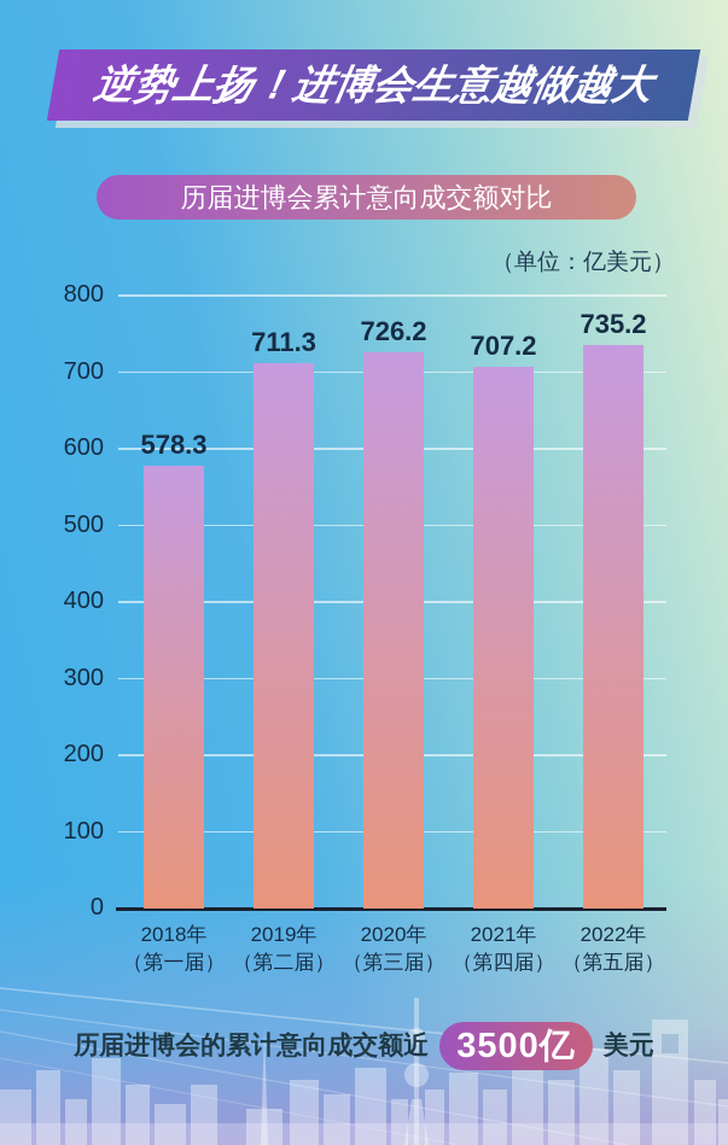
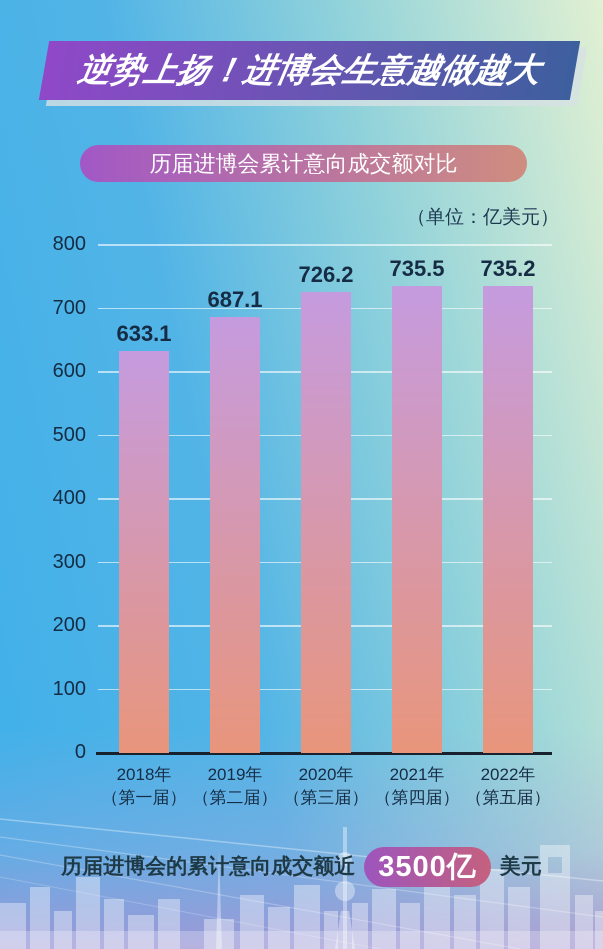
2018年: 578.3 -> 633.1
2019年: 711.3 -> 687.1
2021年: 707.2 -> 735.5
